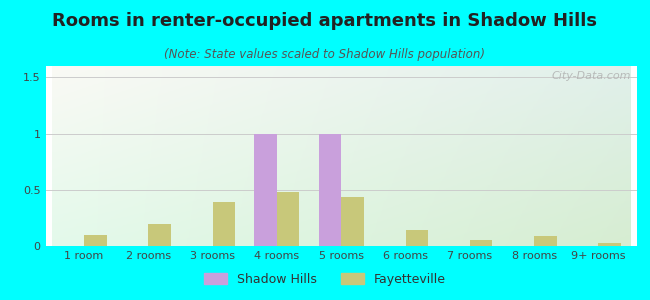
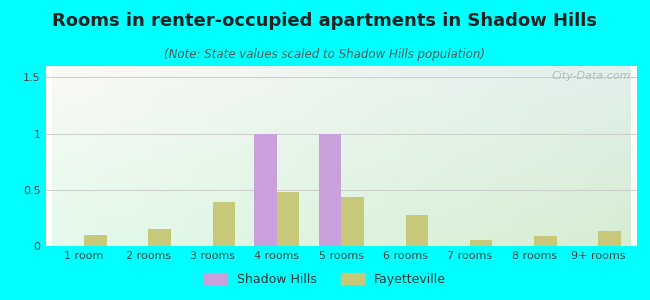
Fayetteville/2 rooms: 0.20 -> 0.15
Fayetteville/6 rooms: 0.14 -> 0.28
Fayetteville/9+ rooms: 0.03 -> 0.13
